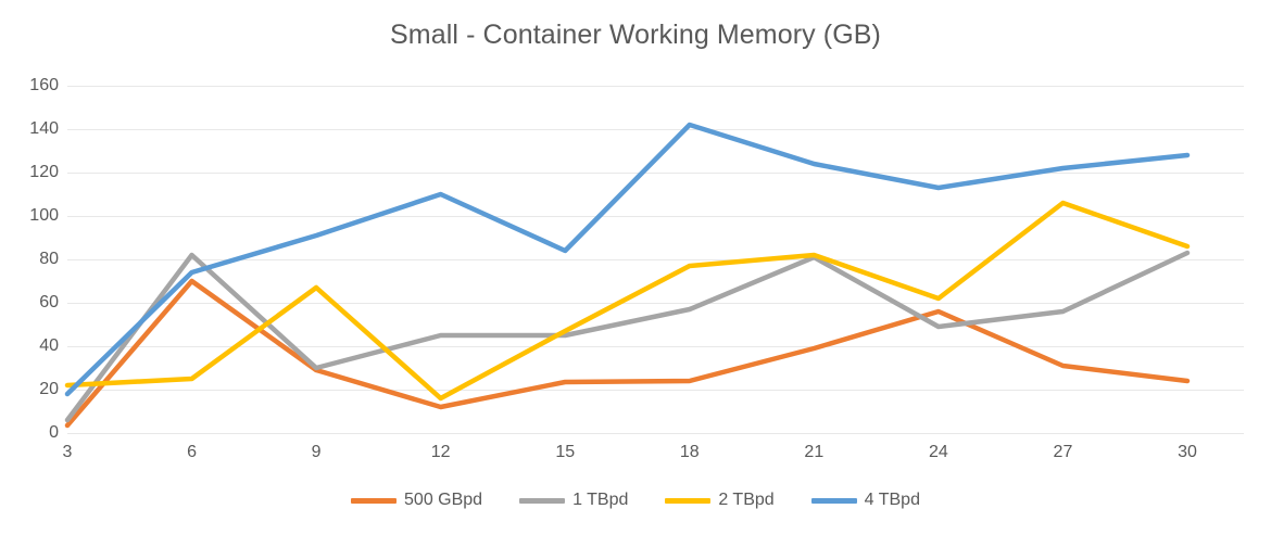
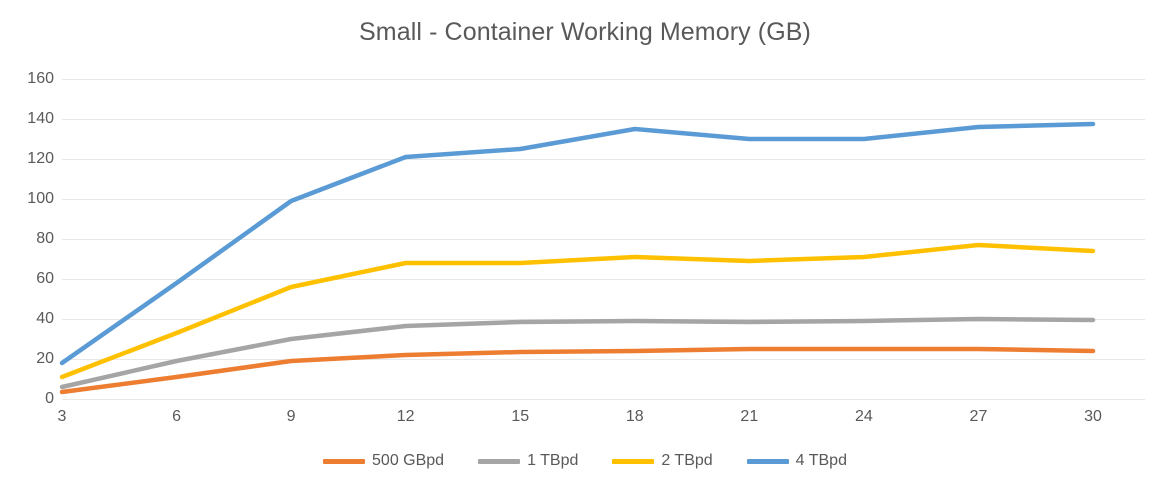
2 TBpd/3: 22 -> 11
500 GBpd/6: 70 -> 11
1 TBpd/6: 82 -> 19
2 TBpd/6: 25 -> 33
4 TBpd/6: 74 -> 58
500 GBpd/9: 29 -> 19
2 TBpd/9: 67 -> 56
4 TBpd/9: 91 -> 99
500 GBpd/12: 12 -> 22
1 TBpd/12: 45 -> 36
2 TBpd/12: 16 -> 68
4 TBpd/12: 110 -> 121
1 TBpd/15: 45 -> 38
2 TBpd/15: 47 -> 68
4 TBpd/15: 84 -> 125
1 TBpd/18: 57 -> 39
2 TBpd/18: 77 -> 71
4 TBpd/18: 142 -> 135
500 GBpd/21: 39 -> 25
1 TBpd/21: 81 -> 38
2 TBpd/21: 82 -> 69
4 TBpd/21: 124 -> 130
500 GBpd/24: 56 -> 25
1 TBpd/24: 49 -> 39
2 TBpd/24: 62 -> 71
4 TBpd/24: 113 -> 130
500 GBpd/27: 31 -> 25
1 TBpd/27: 56 -> 40
2 TBpd/27: 106 -> 77
4 TBpd/27: 122 -> 136
1 TBpd/30: 83 -> 40
2 TBpd/30: 86 -> 74
4 TBpd/30: 128 -> 138
